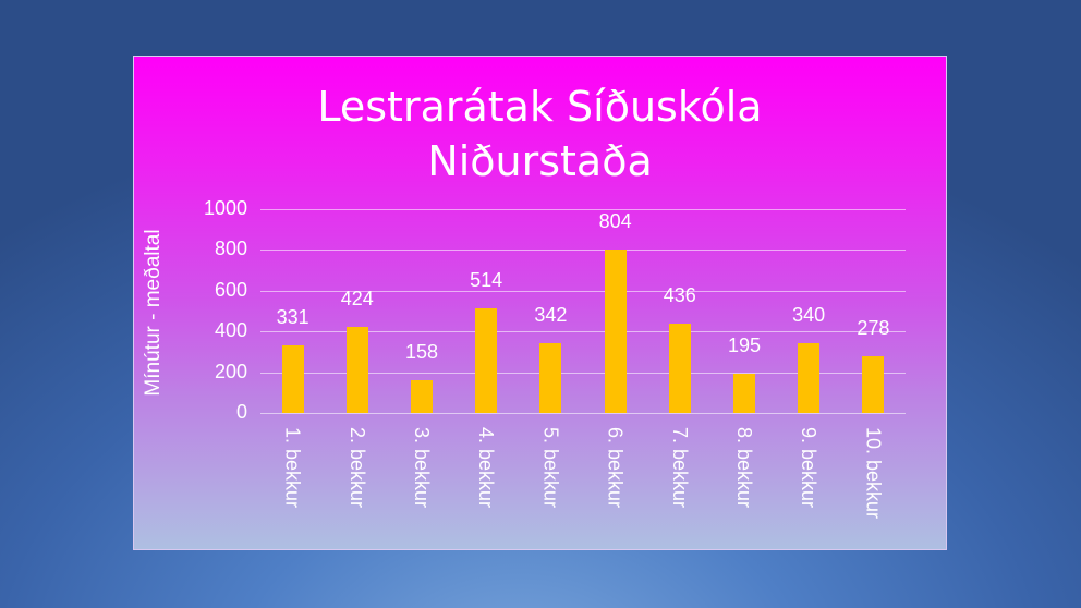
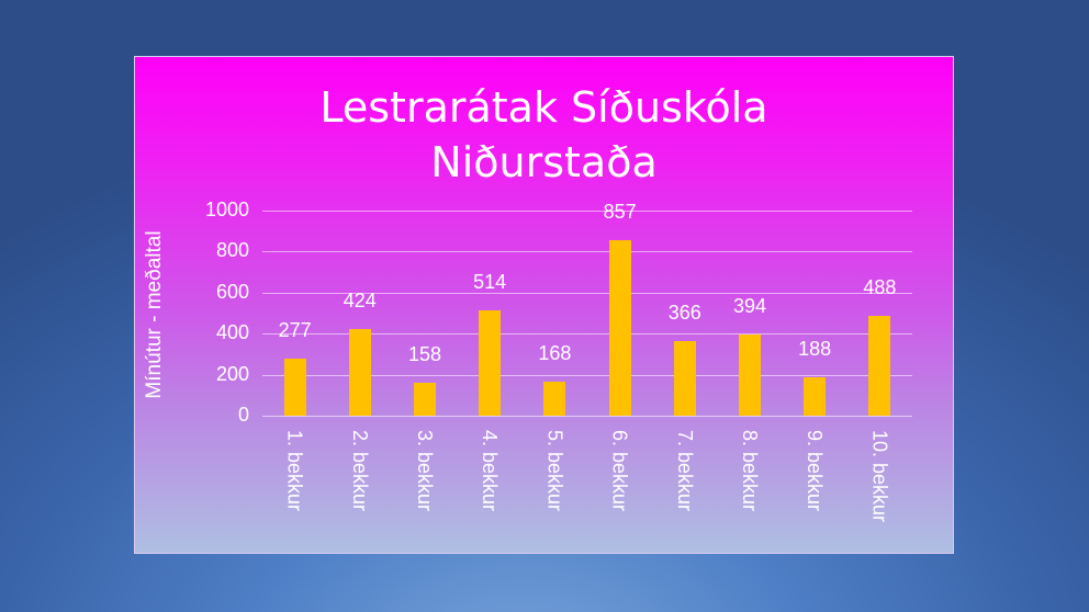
1. bekkur: 331 -> 277
5. bekkur: 342 -> 168
6. bekkur: 804 -> 857
7. bekkur: 436 -> 366
8. bekkur: 195 -> 394
9. bekkur: 340 -> 188
10. bekkur: 278 -> 488
